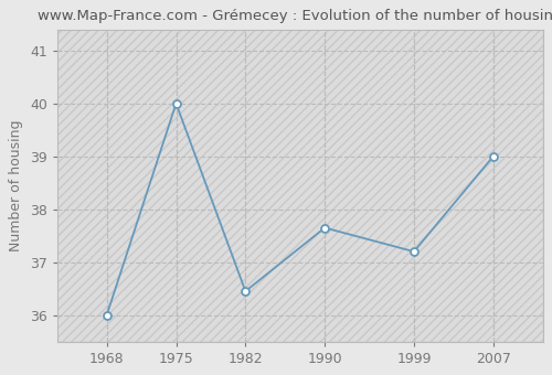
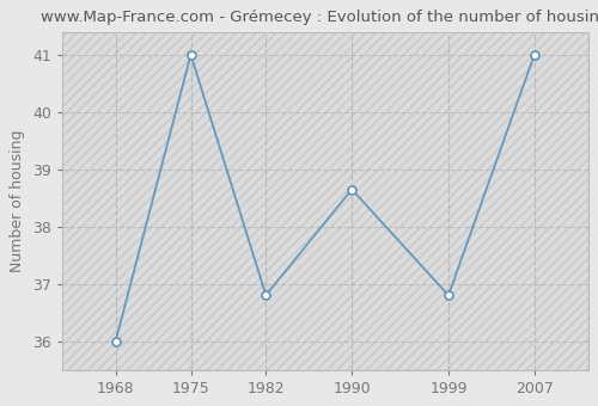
1975: 40.00 -> 41.00
1982: 36.45 -> 36.80
1990: 37.65 -> 38.65
1999: 37.20 -> 36.80
2007: 39.00 -> 41.00
